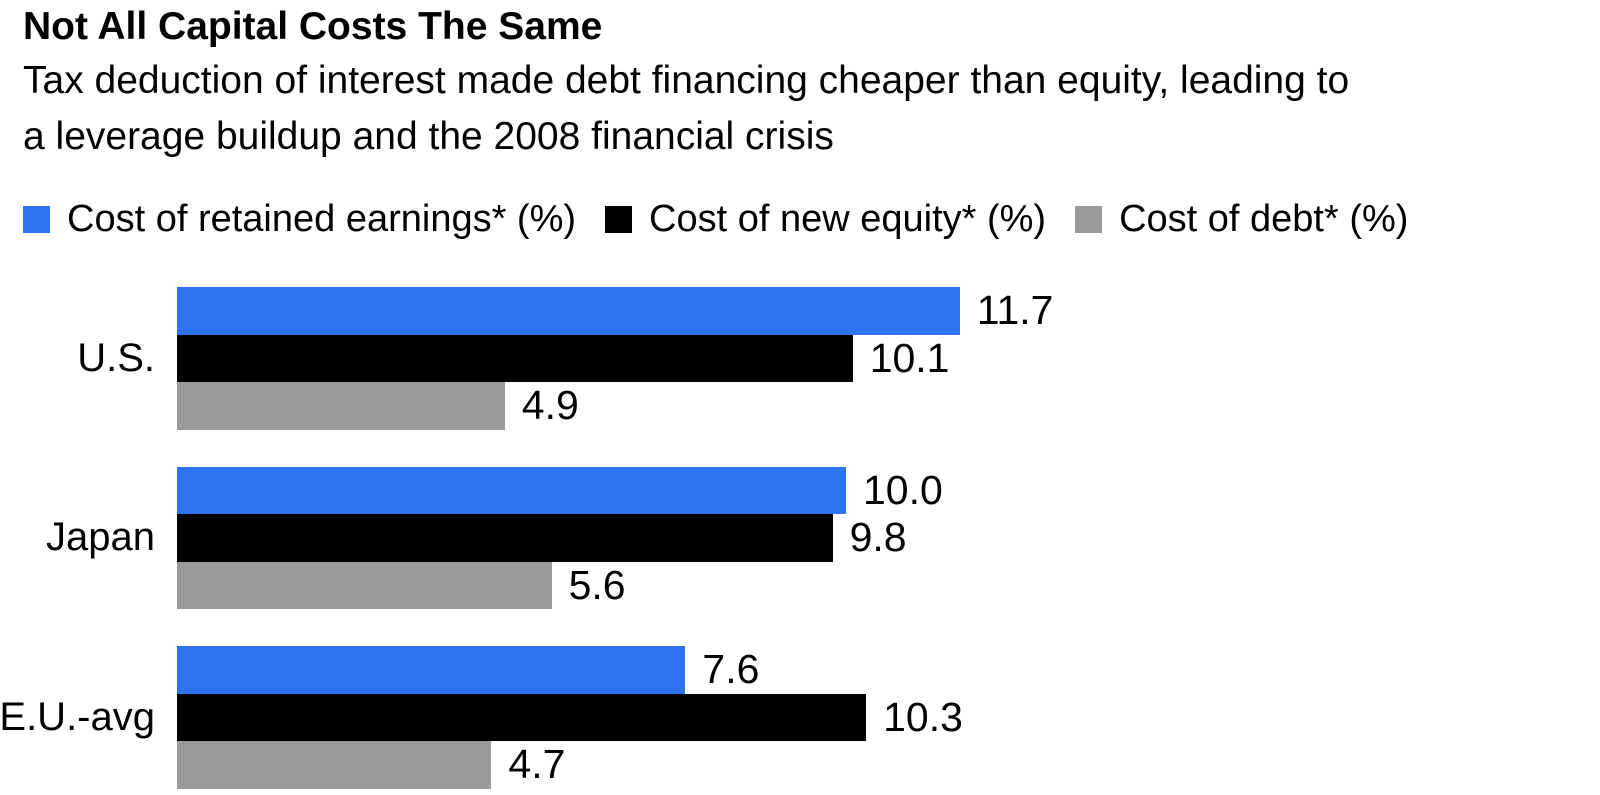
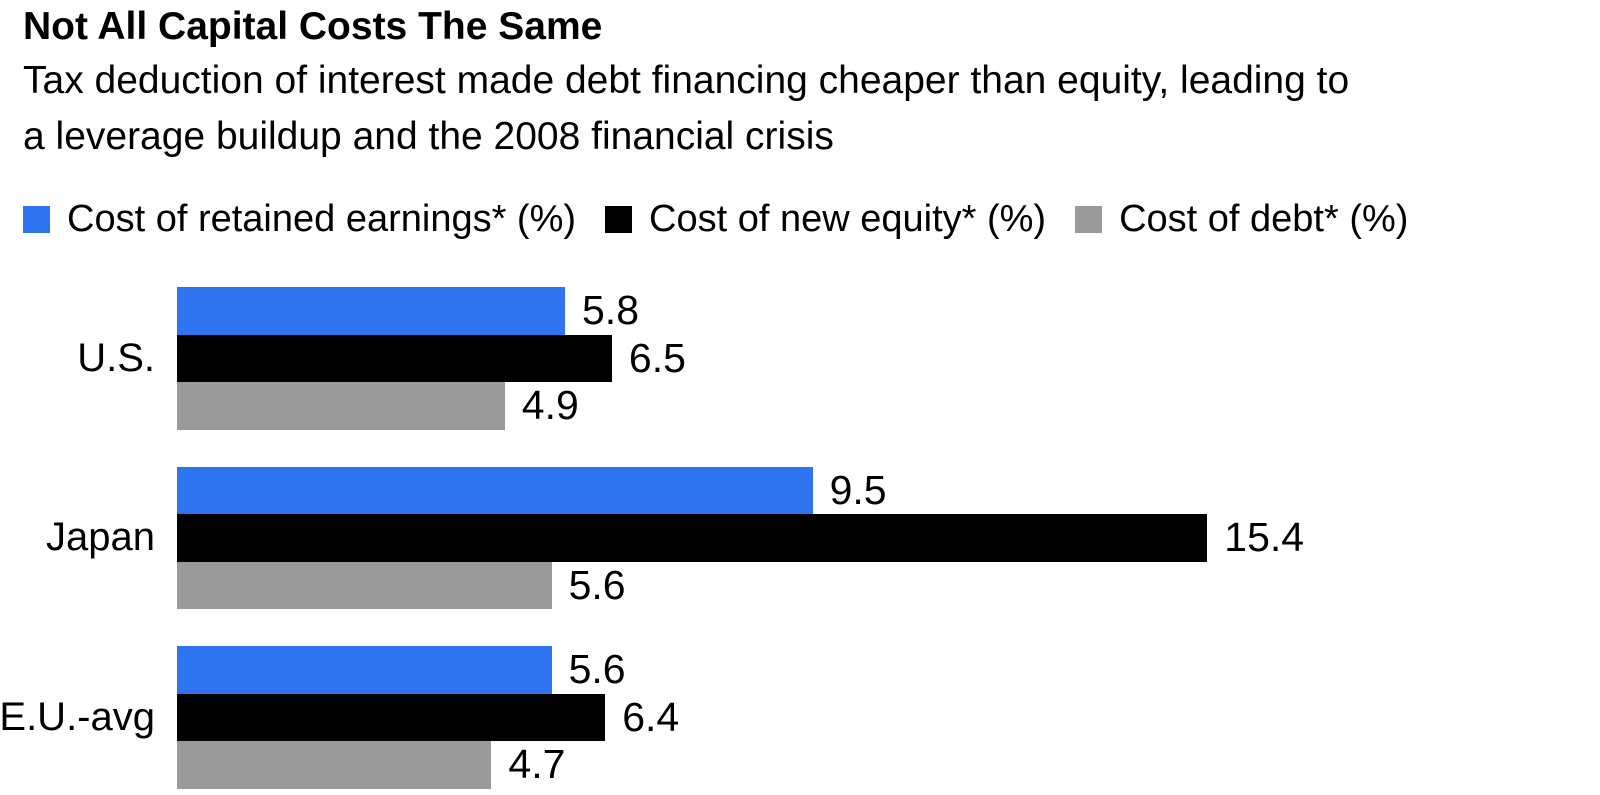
Cost of retained earnings* (%)/U.S.: 11.7 -> 5.8
Cost of new equity* (%)/U.S.: 10.1 -> 6.5
Cost of retained earnings* (%)/Japan: 10.0 -> 9.5
Cost of new equity* (%)/Japan: 9.8 -> 15.4
Cost of retained earnings* (%)/E.U.-avg: 7.6 -> 5.6
Cost of new equity* (%)/E.U.-avg: 10.3 -> 6.4
